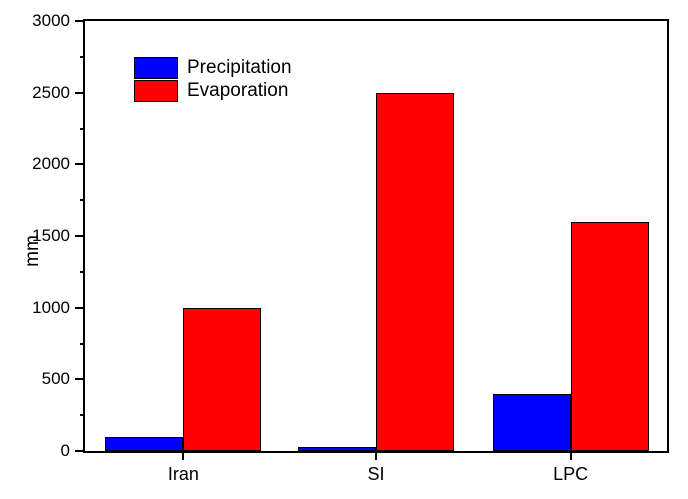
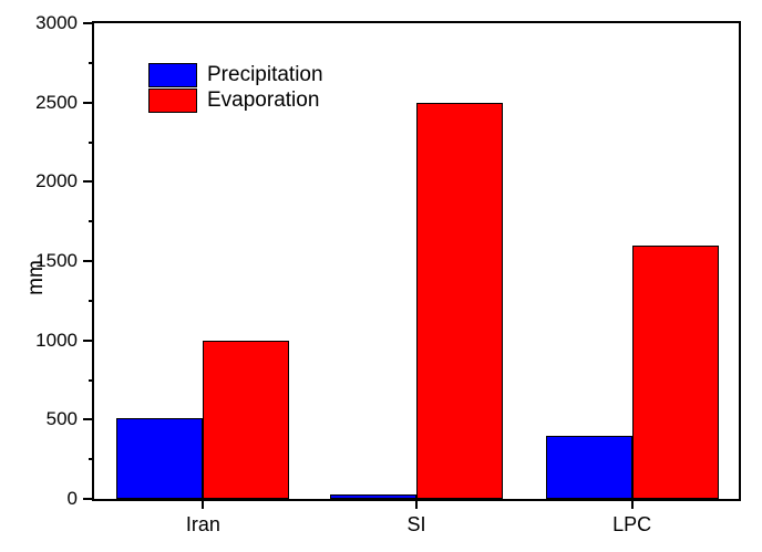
Precipitation/Iran: 100 -> 510
